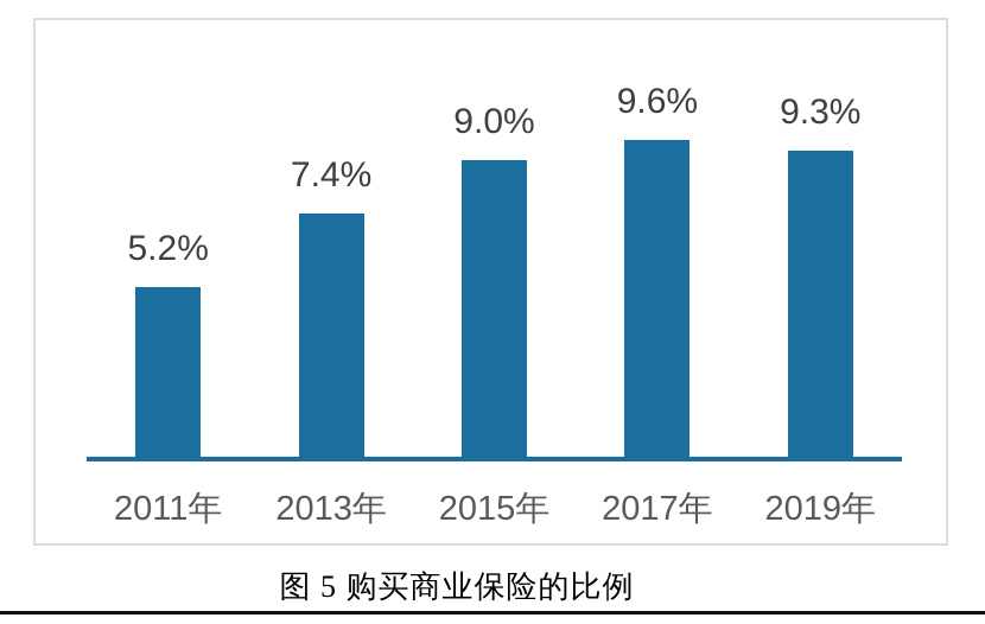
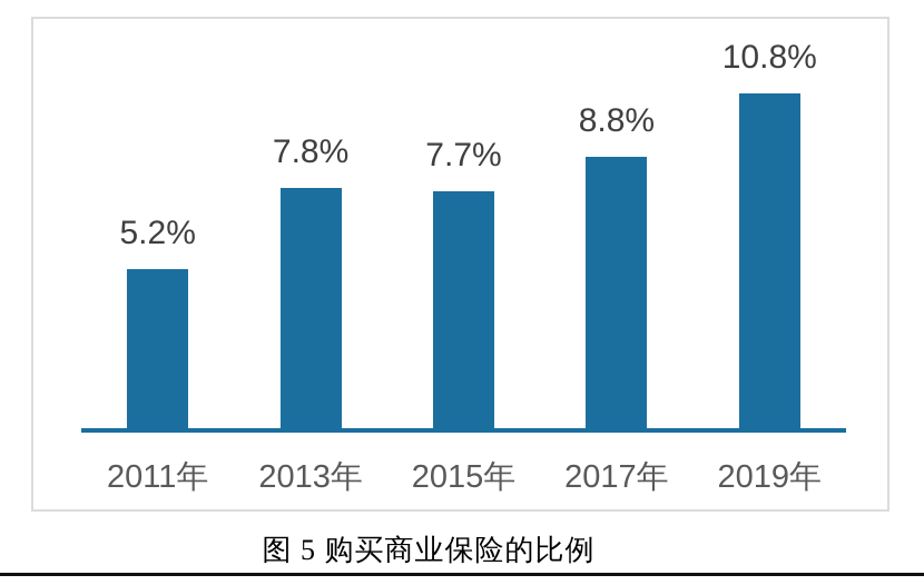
2013年: 7.4% -> 7.8%
2015年: 9.0% -> 7.7%
2017年: 9.6% -> 8.8%
2019年: 9.3% -> 10.8%
